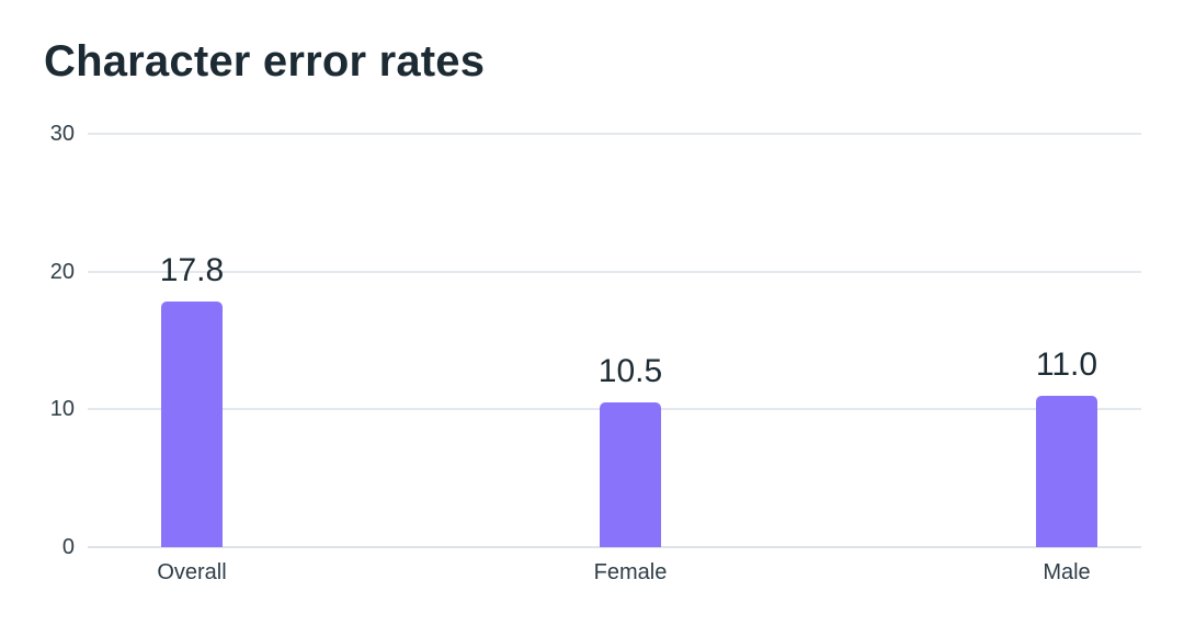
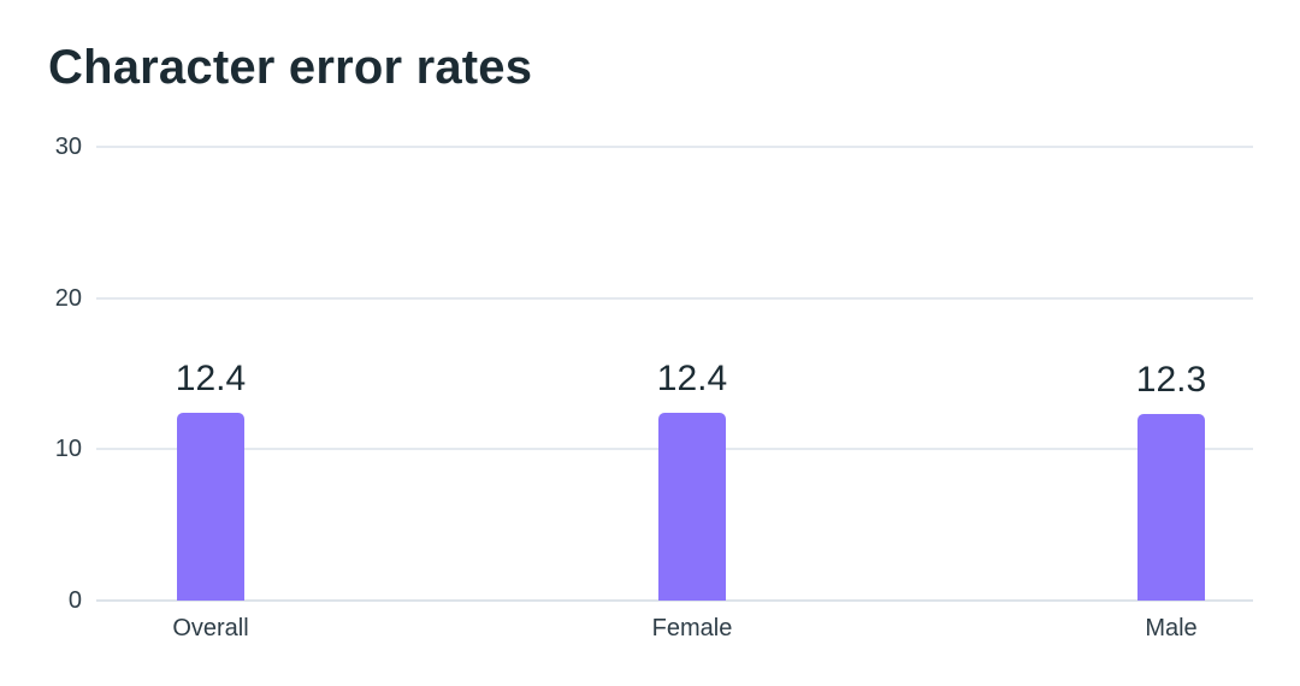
Overall: 17.8 -> 12.4
Female: 10.5 -> 12.4
Male: 11.0 -> 12.3
